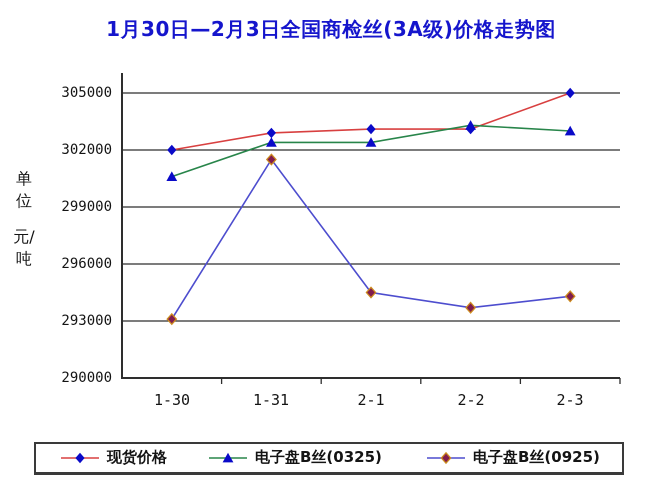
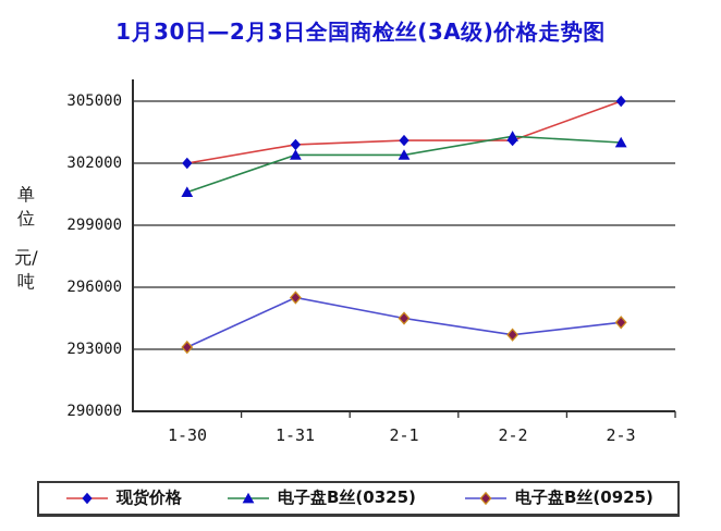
电子盘B丝(0925)/1-31: 301500 -> 295500
